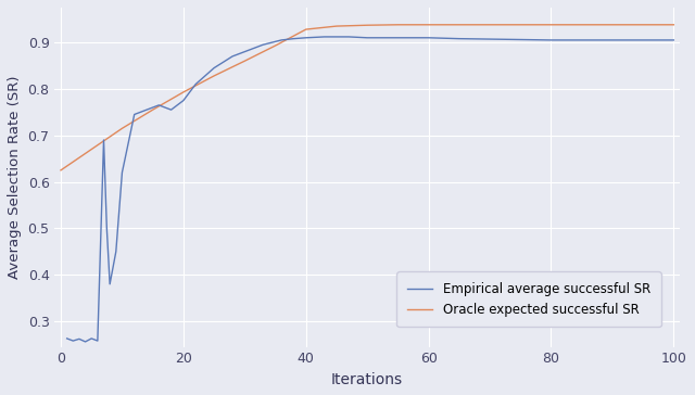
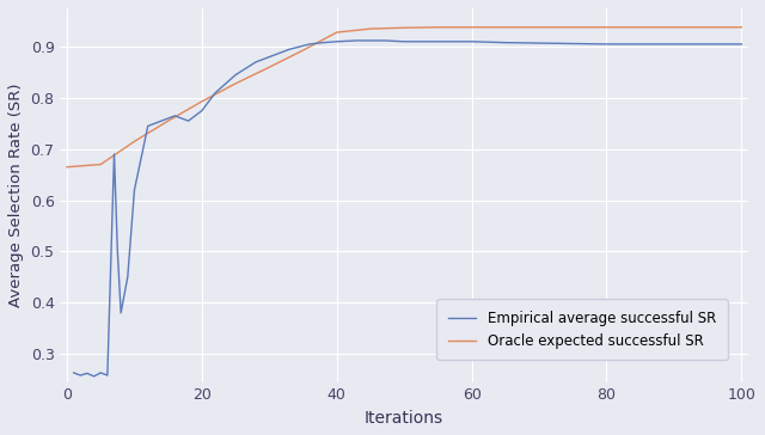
Oracle expected successful SR/0: 0.625 -> 0.665
